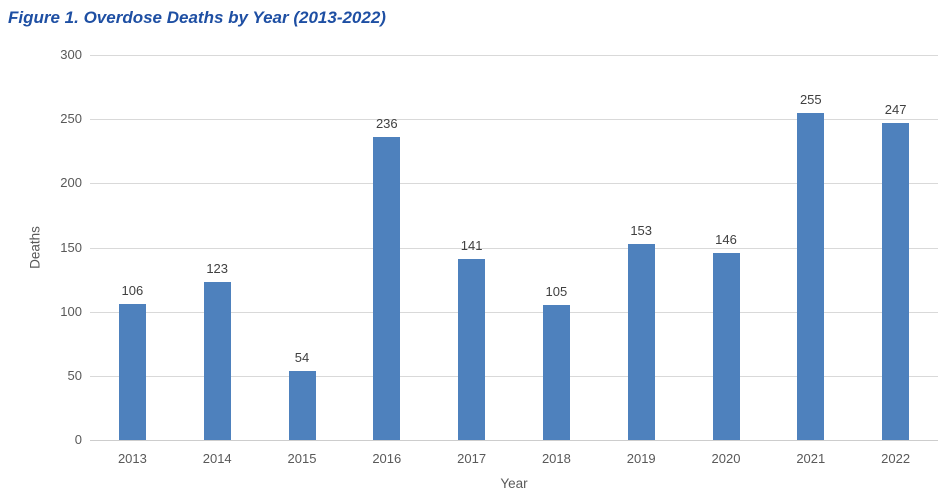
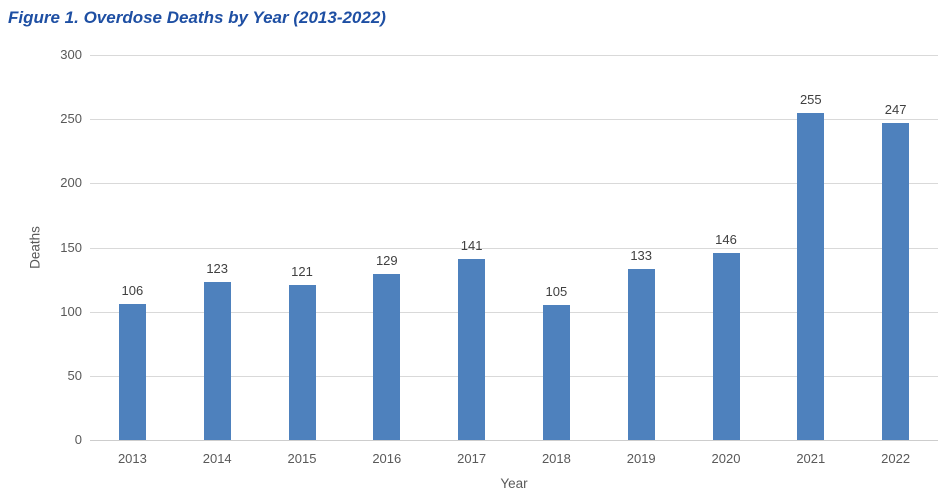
2015: 54 -> 121
2016: 236 -> 129
2019: 153 -> 133
